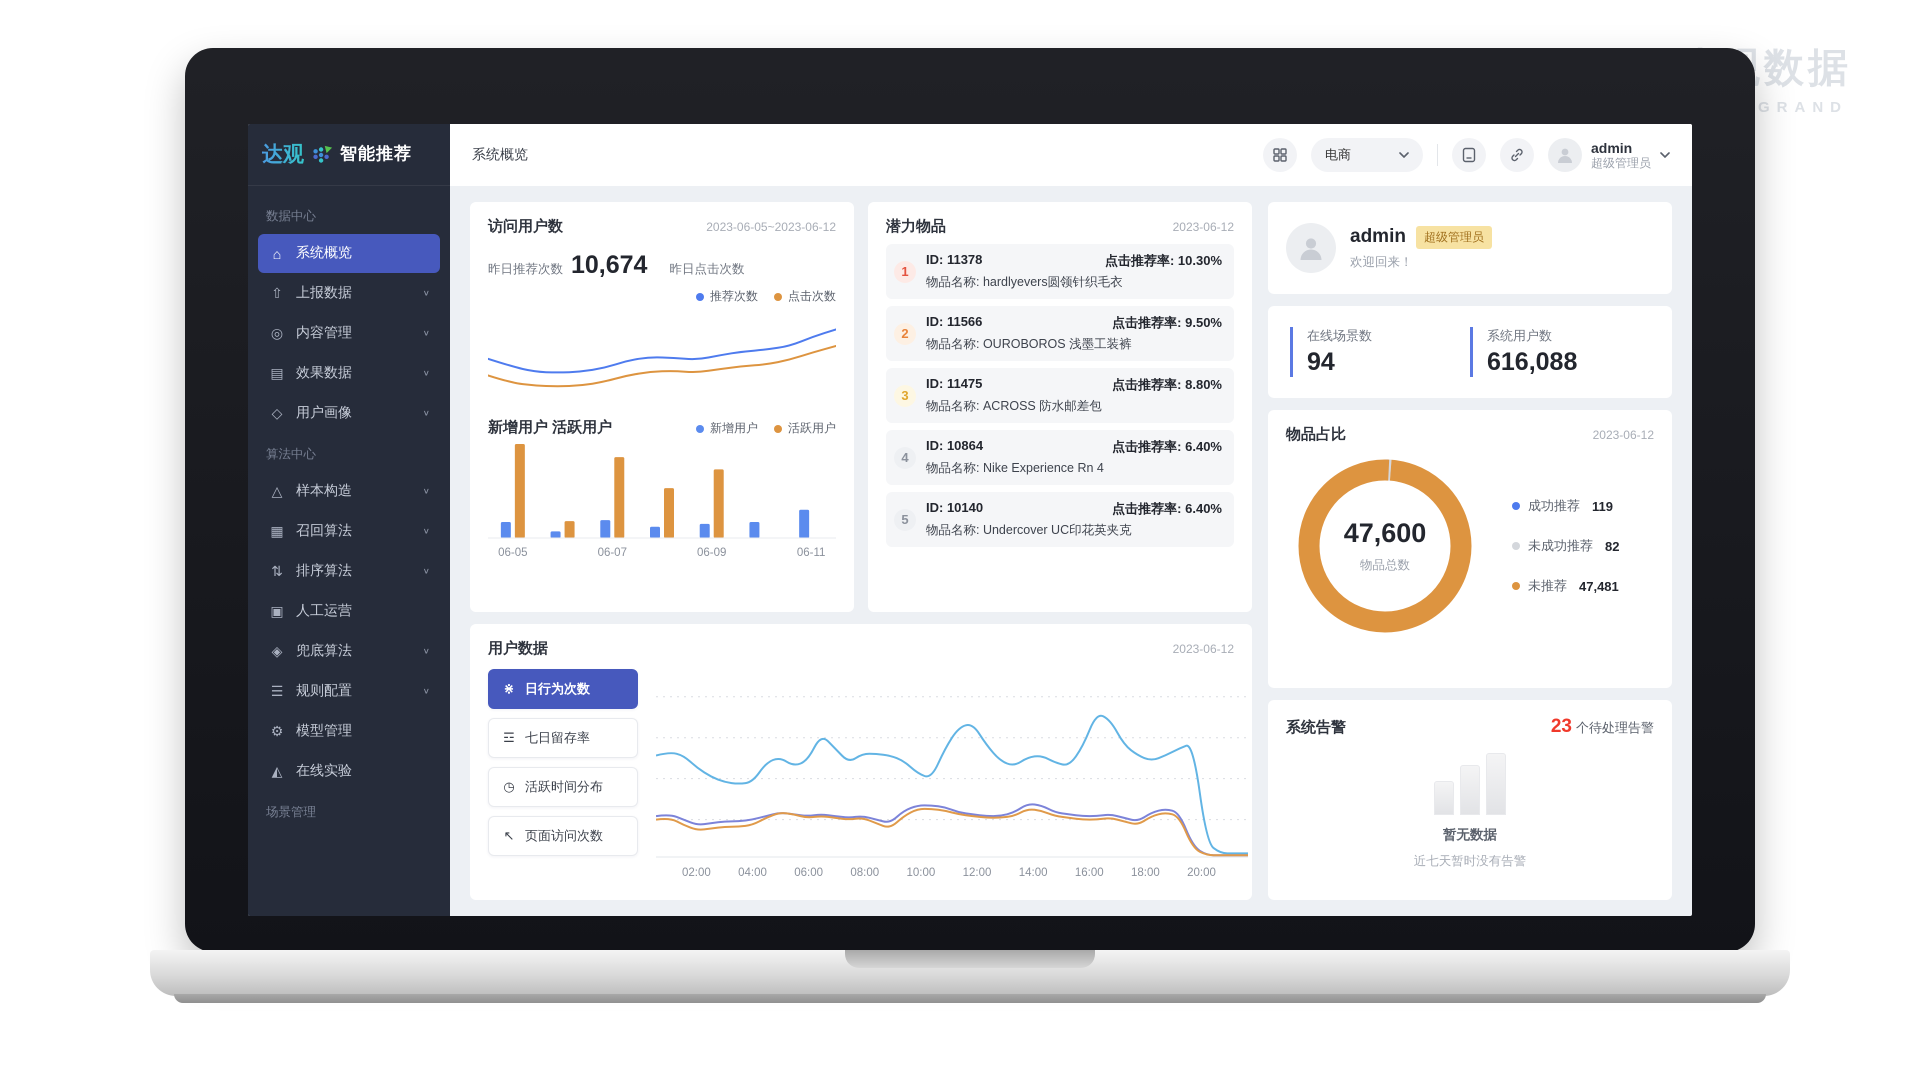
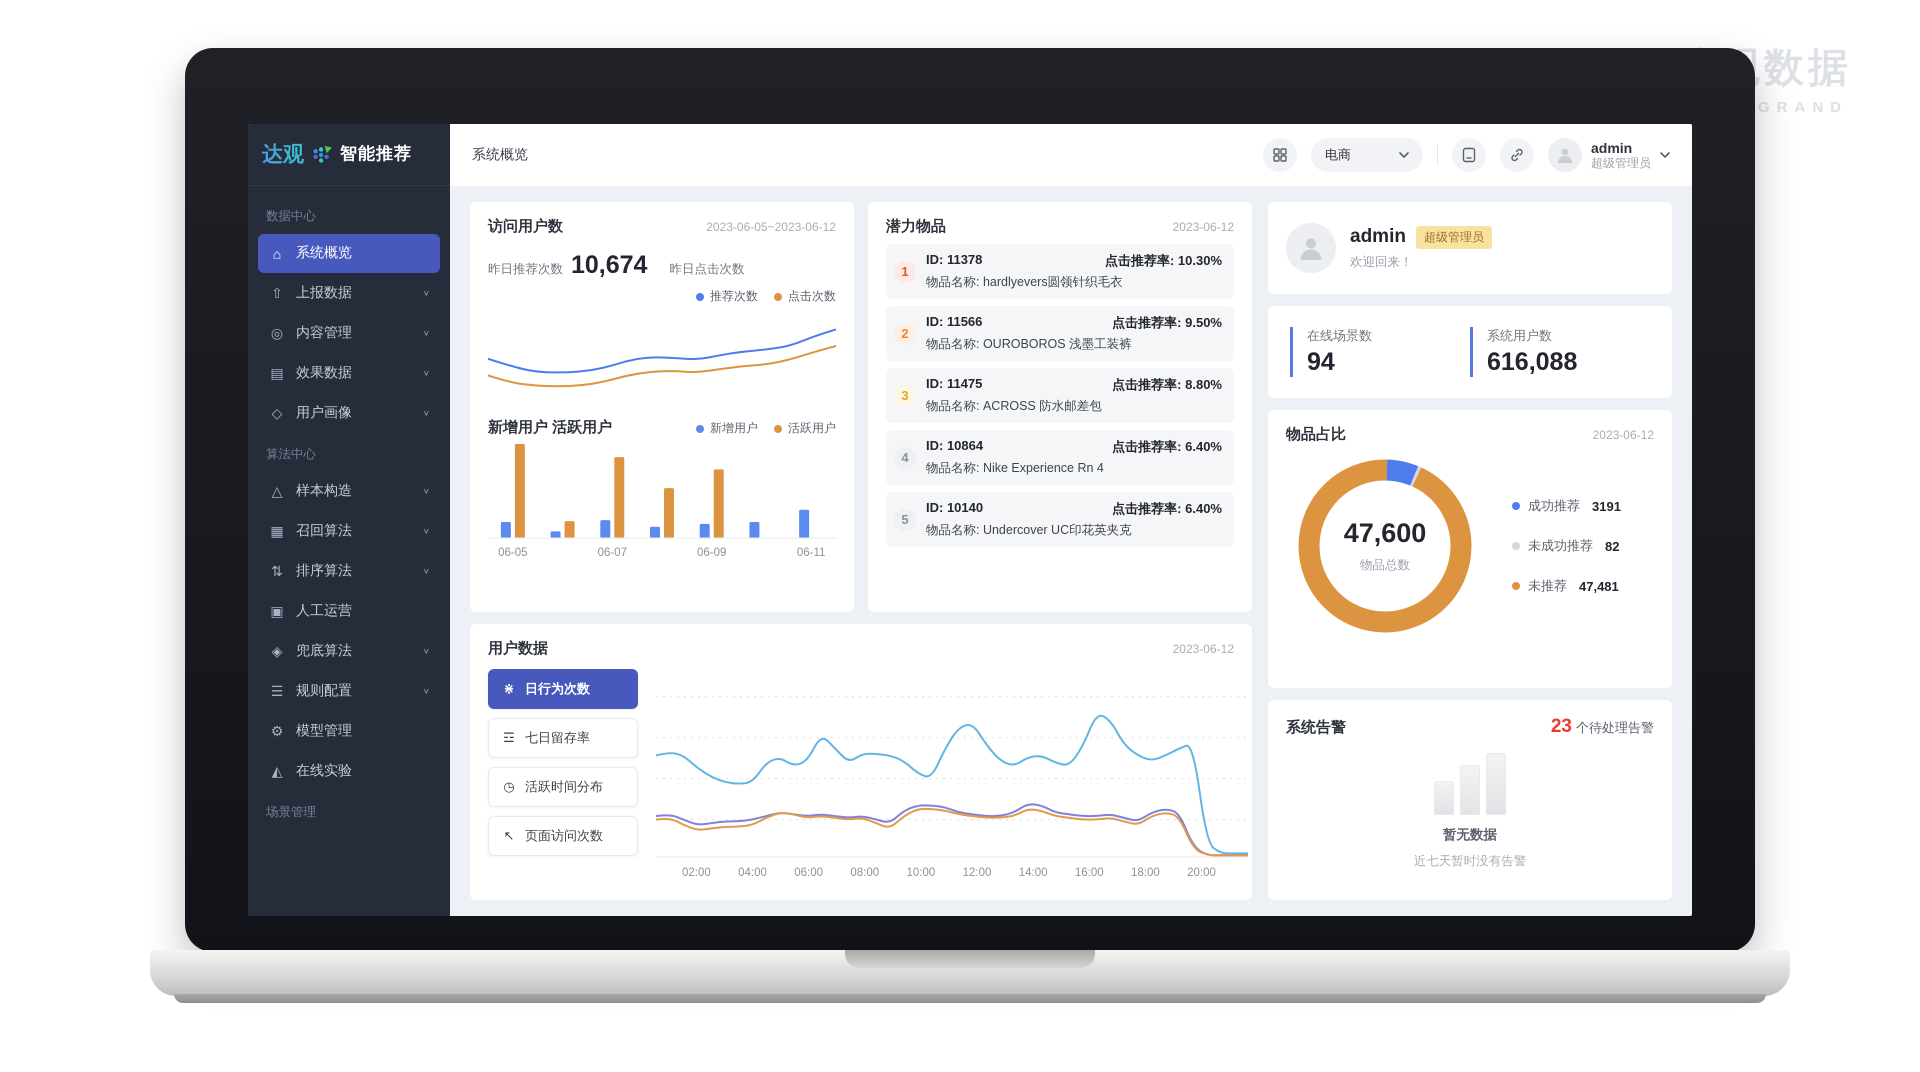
物品占比/成功推荐: 119 -> 3191
